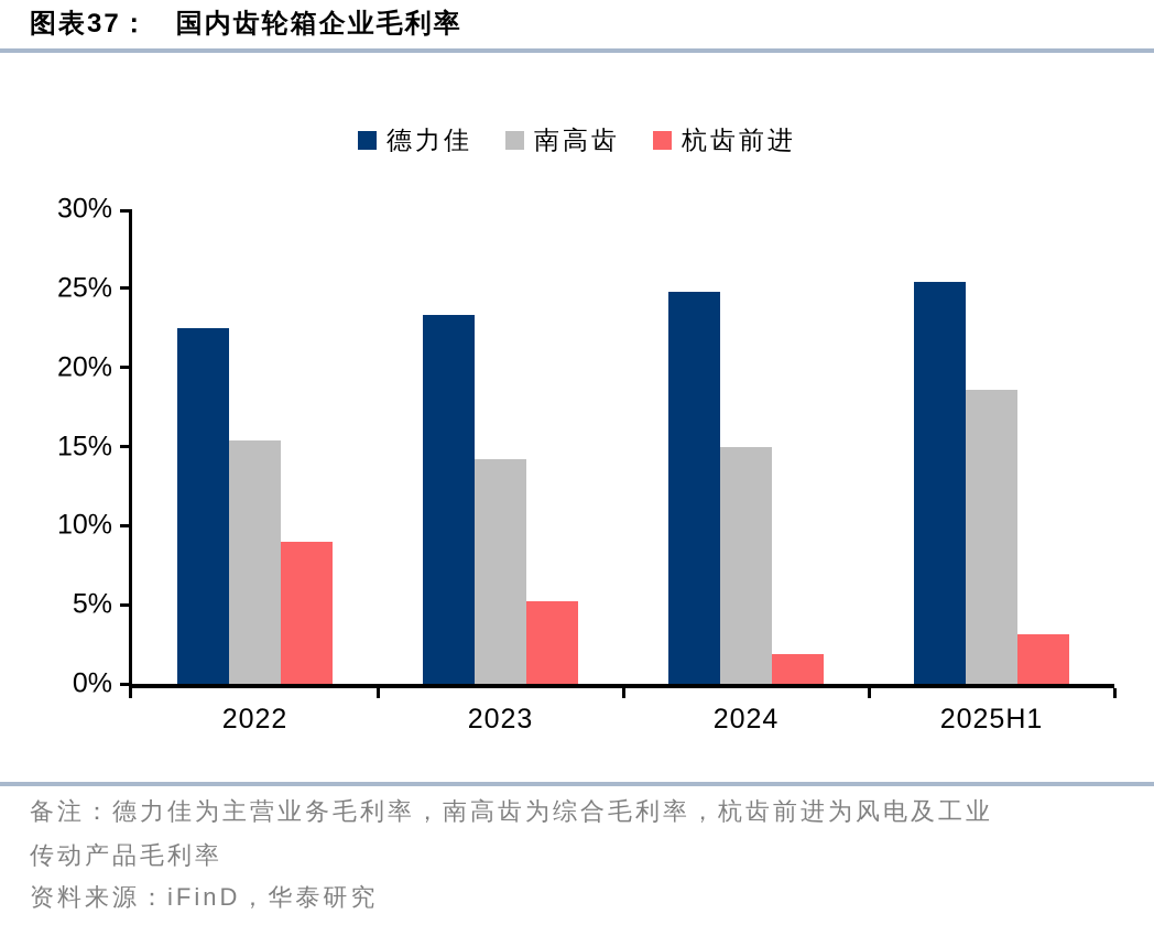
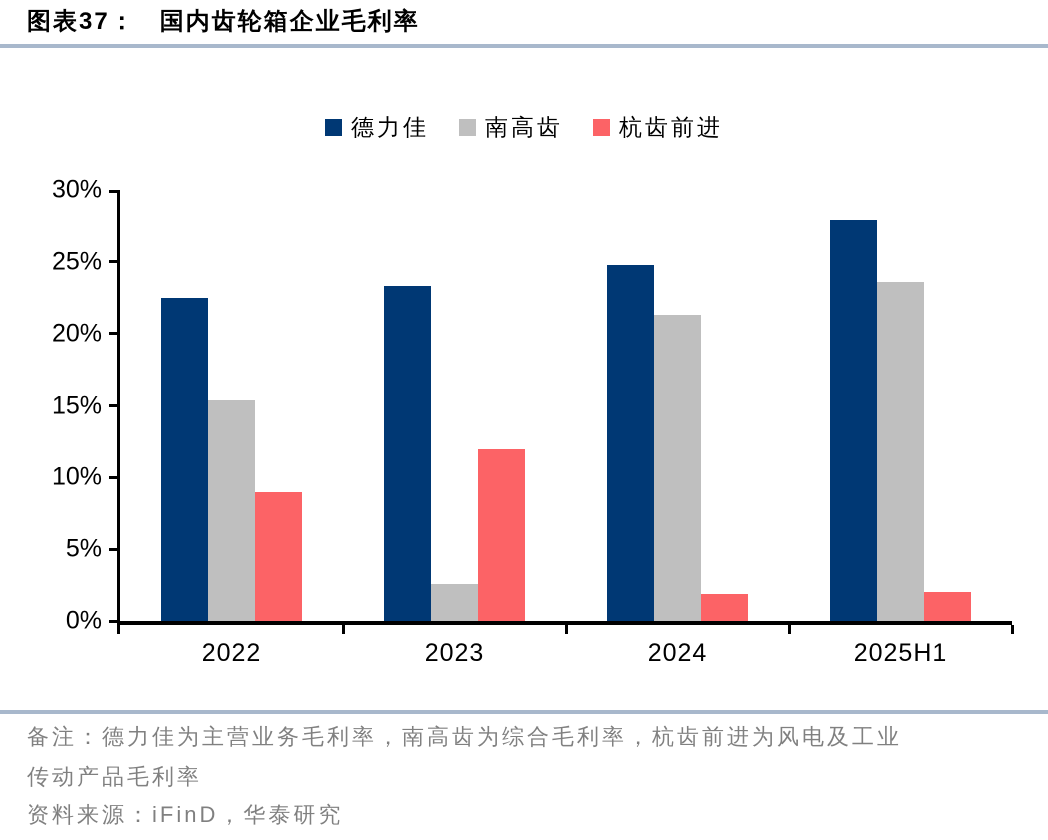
南高齿/2023: 14.2% -> 2.6%
杭齿前进/2023: 5.2% -> 12.0%
南高齿/2024: 15.0% -> 21.3%
德力佳/2025H1: 25.4% -> 27.9%
南高齿/2025H1: 18.6% -> 23.6%
杭齿前进/2025H1: 3.1% -> 2.0%
